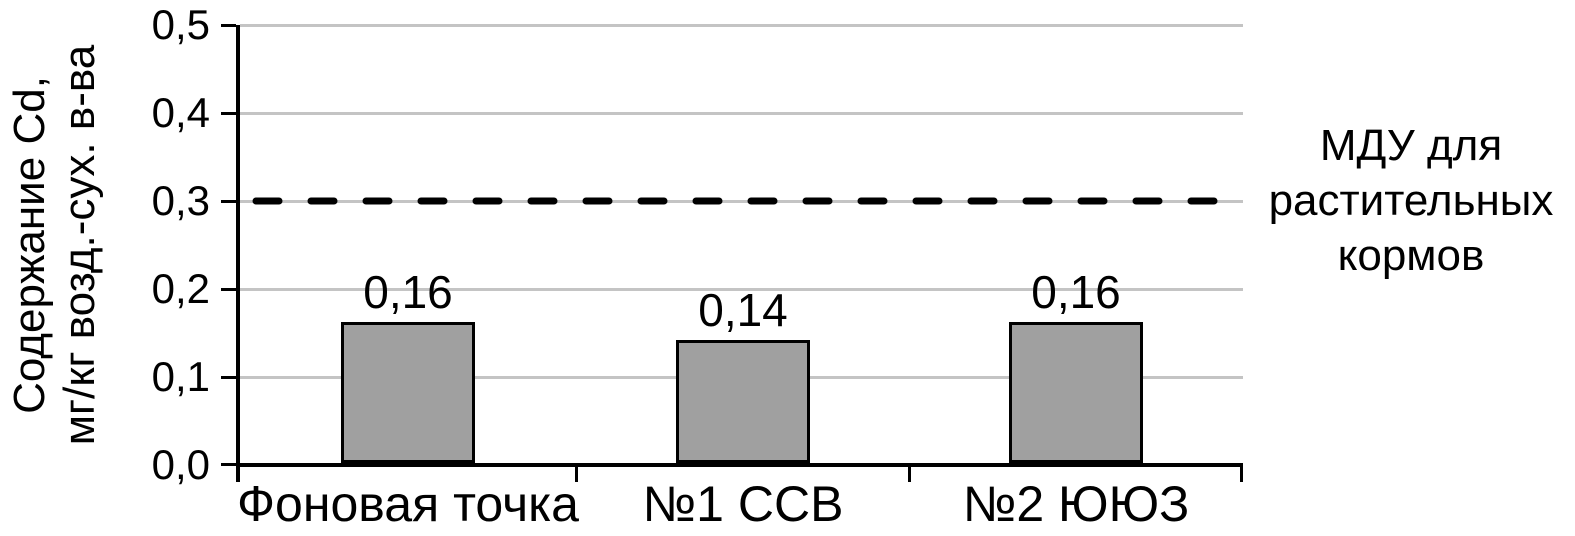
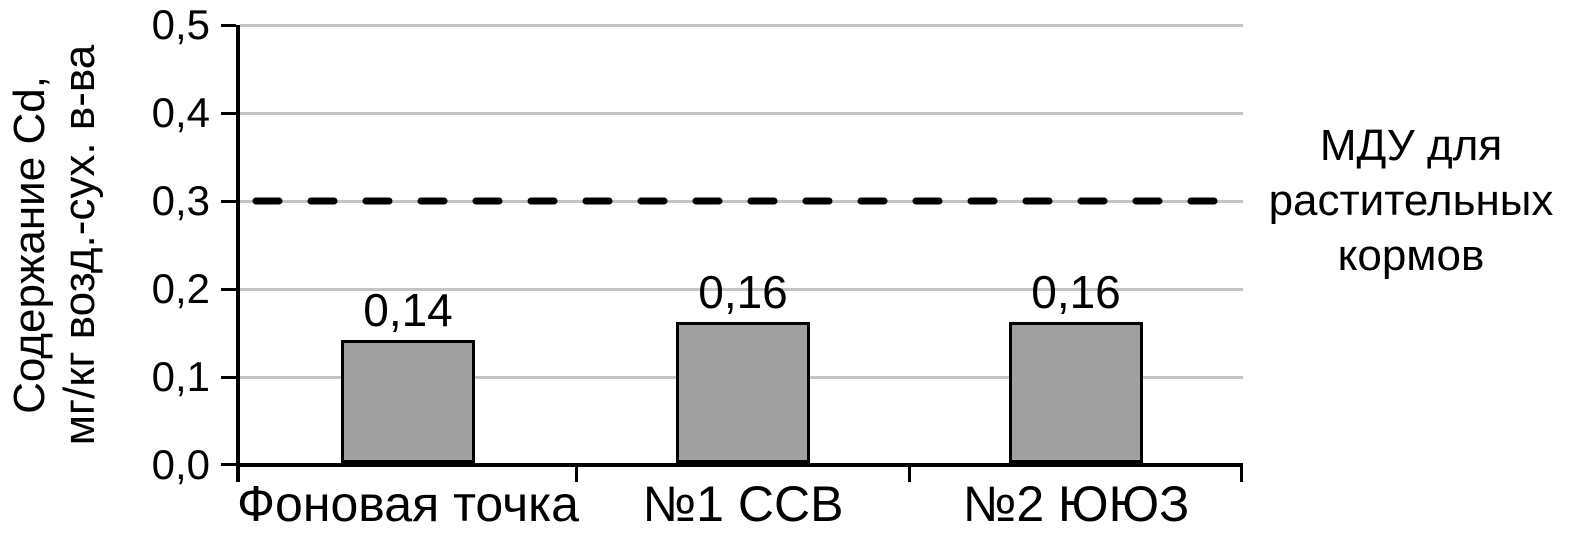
Фоновая точка: 0,16 -> 0,14
№1 ССВ: 0,14 -> 0,16
